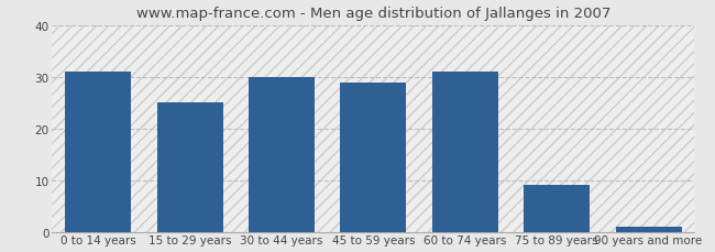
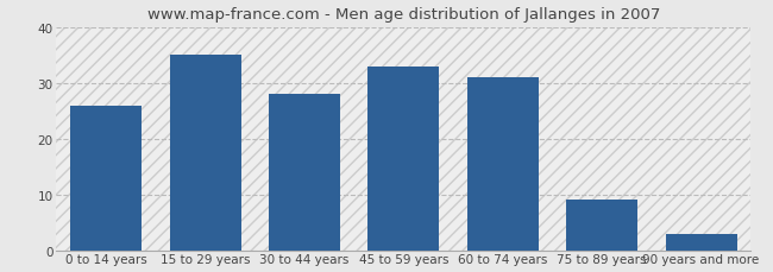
0 to 14 years: 31 -> 26
15 to 29 years: 25 -> 35
30 to 44 years: 30 -> 28
45 to 59 years: 29 -> 33
90 years and more: 1 -> 3
